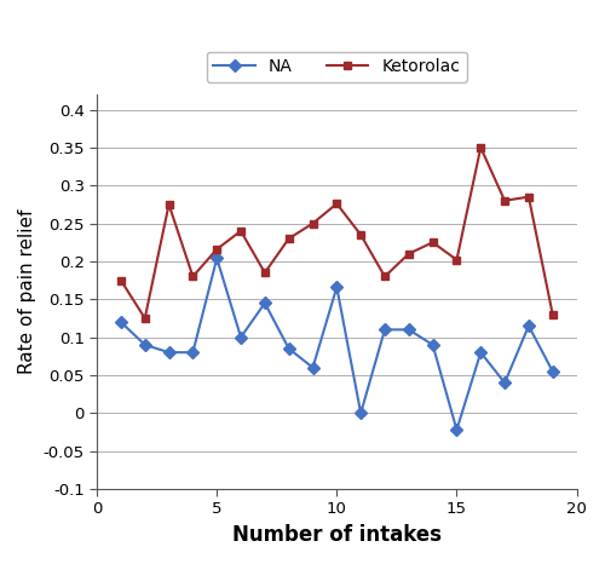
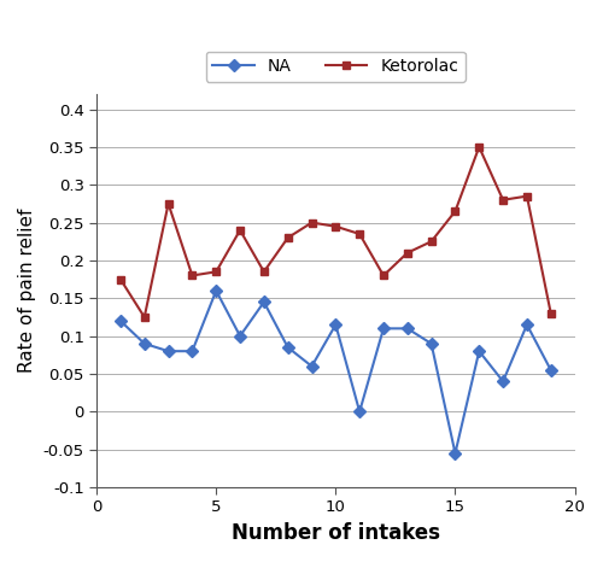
NA/5: 0.204 -> 0.160
Ketorolac/5: 0.216 -> 0.185
NA/10: 0.166 -> 0.115
Ketorolac/10: 0.276 -> 0.245
NA/15: -0.022 -> -0.055
Ketorolac/15: 0.202 -> 0.265
